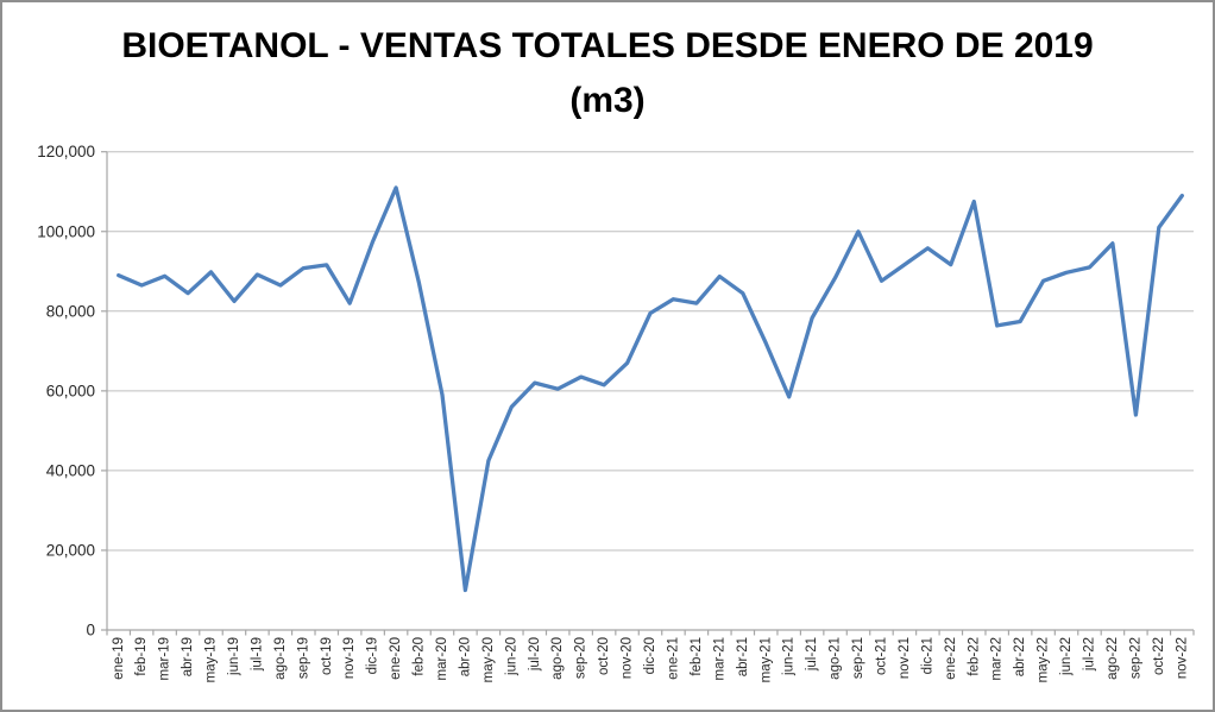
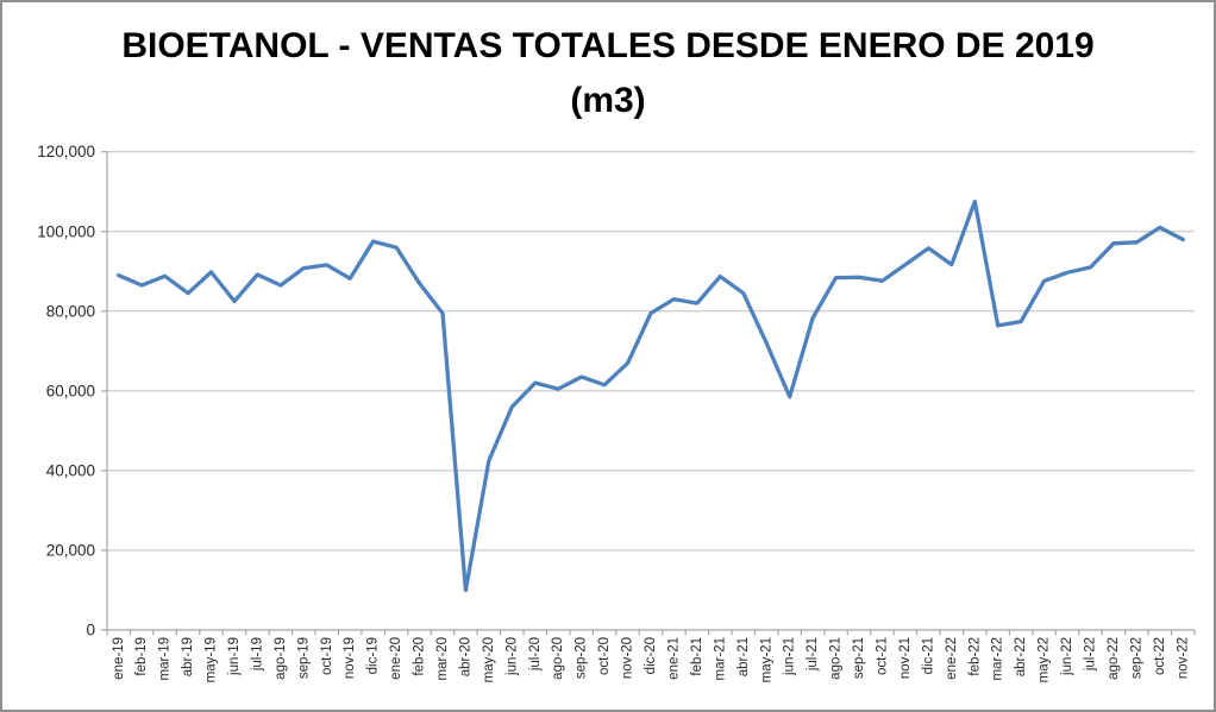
nov-19: 82000 -> 88000
ene-20: 111000 -> 96000
mar-20: 59000 -> 80000
sep-21: 100000 -> 88000
sep-22: 54000 -> 97000
nov-22: 109000 -> 98000
